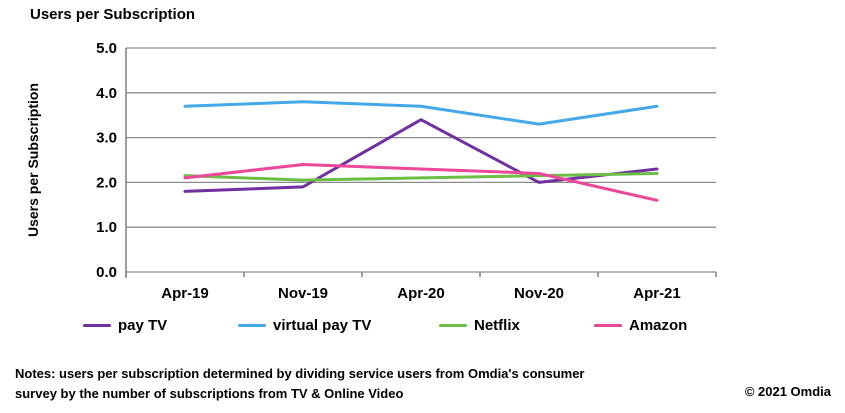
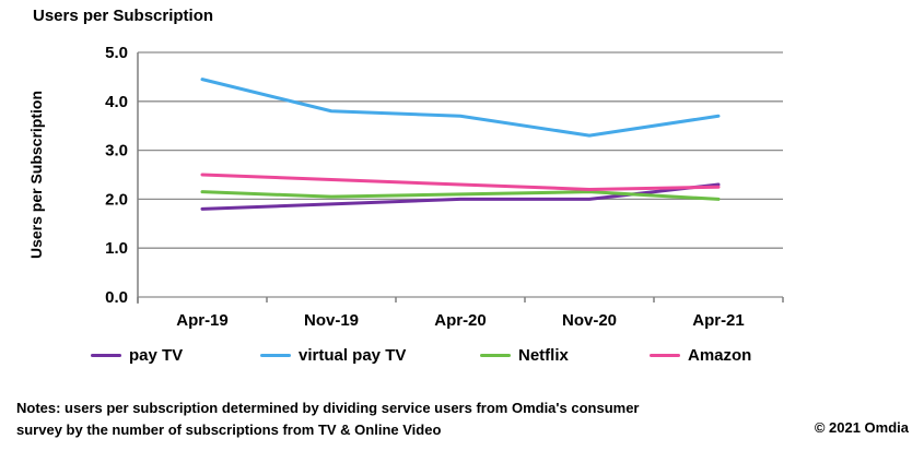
virtual pay TV/Apr-19: 3.7 -> 4.5
Amazon/Apr-19: 2.1 -> 2.5
pay TV/Apr-20: 3.4 -> 2.0
Netflix/Apr-21: 2.2 -> 2.0
Amazon/Apr-21: 1.6 -> 2.2
